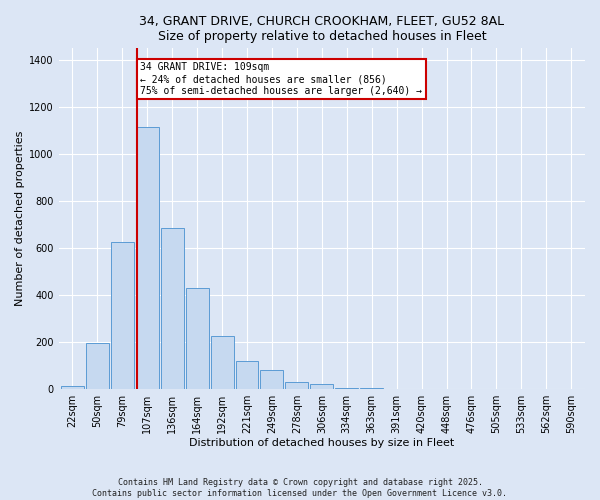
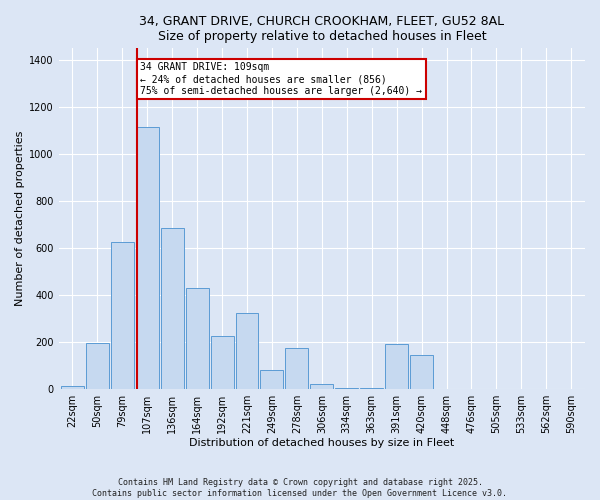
221sqm: 120 -> 325
278sqm: 30 -> 175
391sqm: 2 -> 190
420sqm: 1 -> 145
